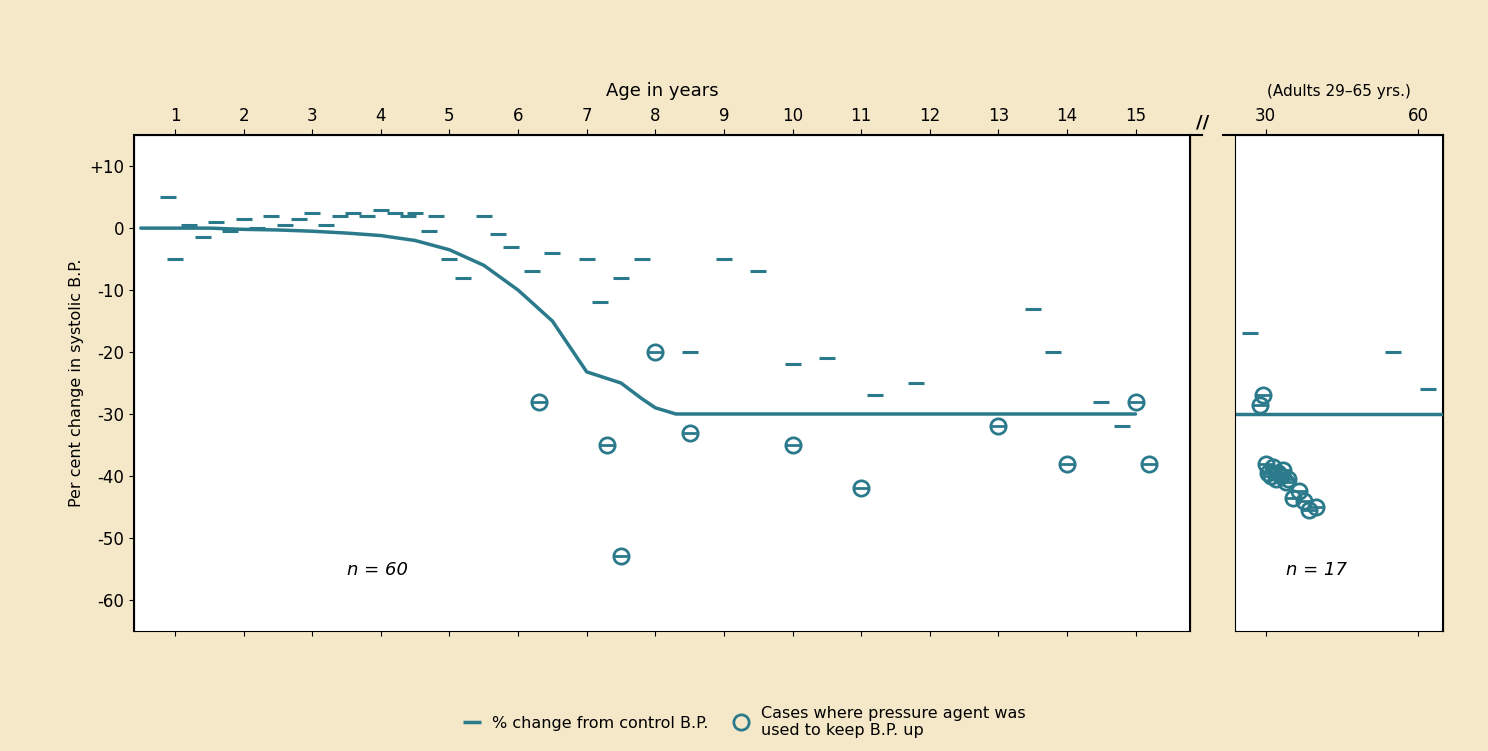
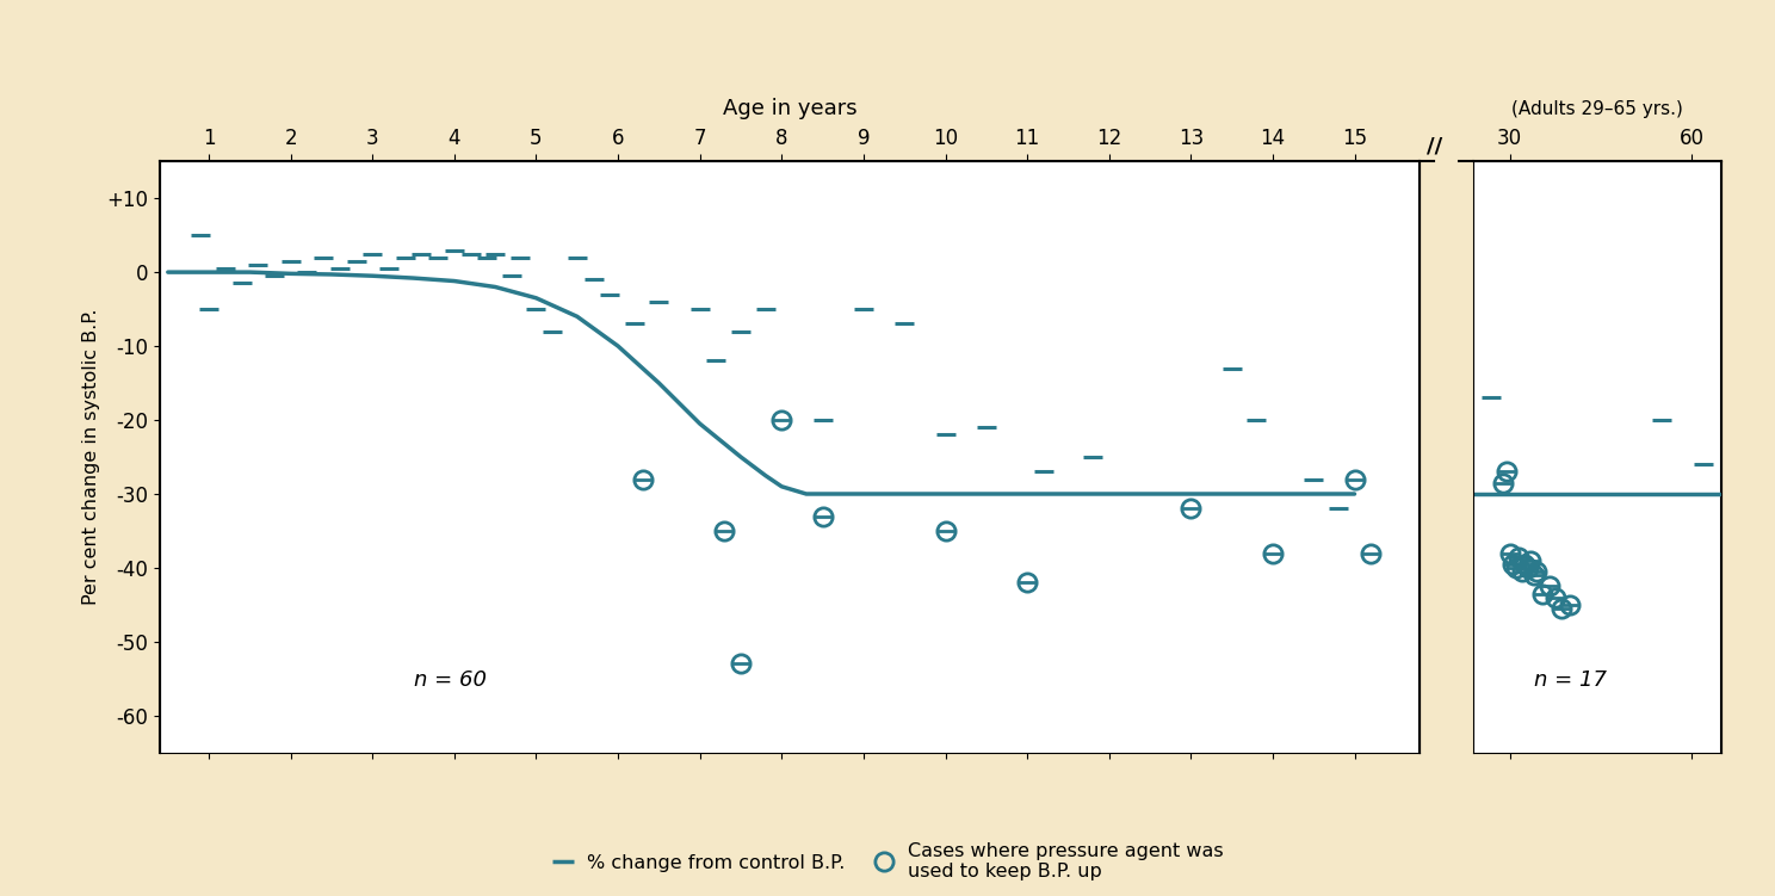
7: -23.2 -> -20.5
